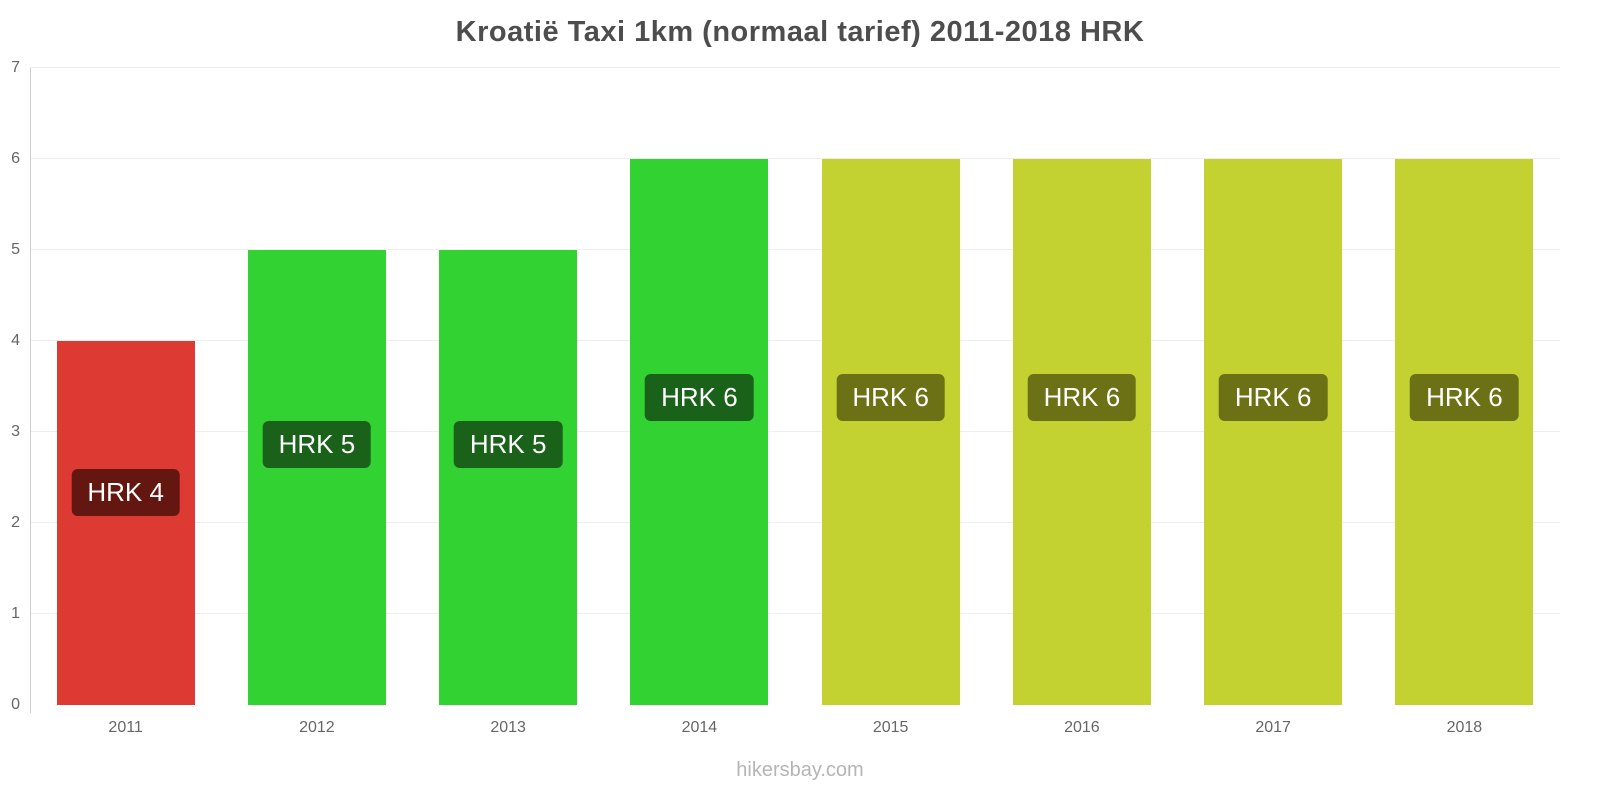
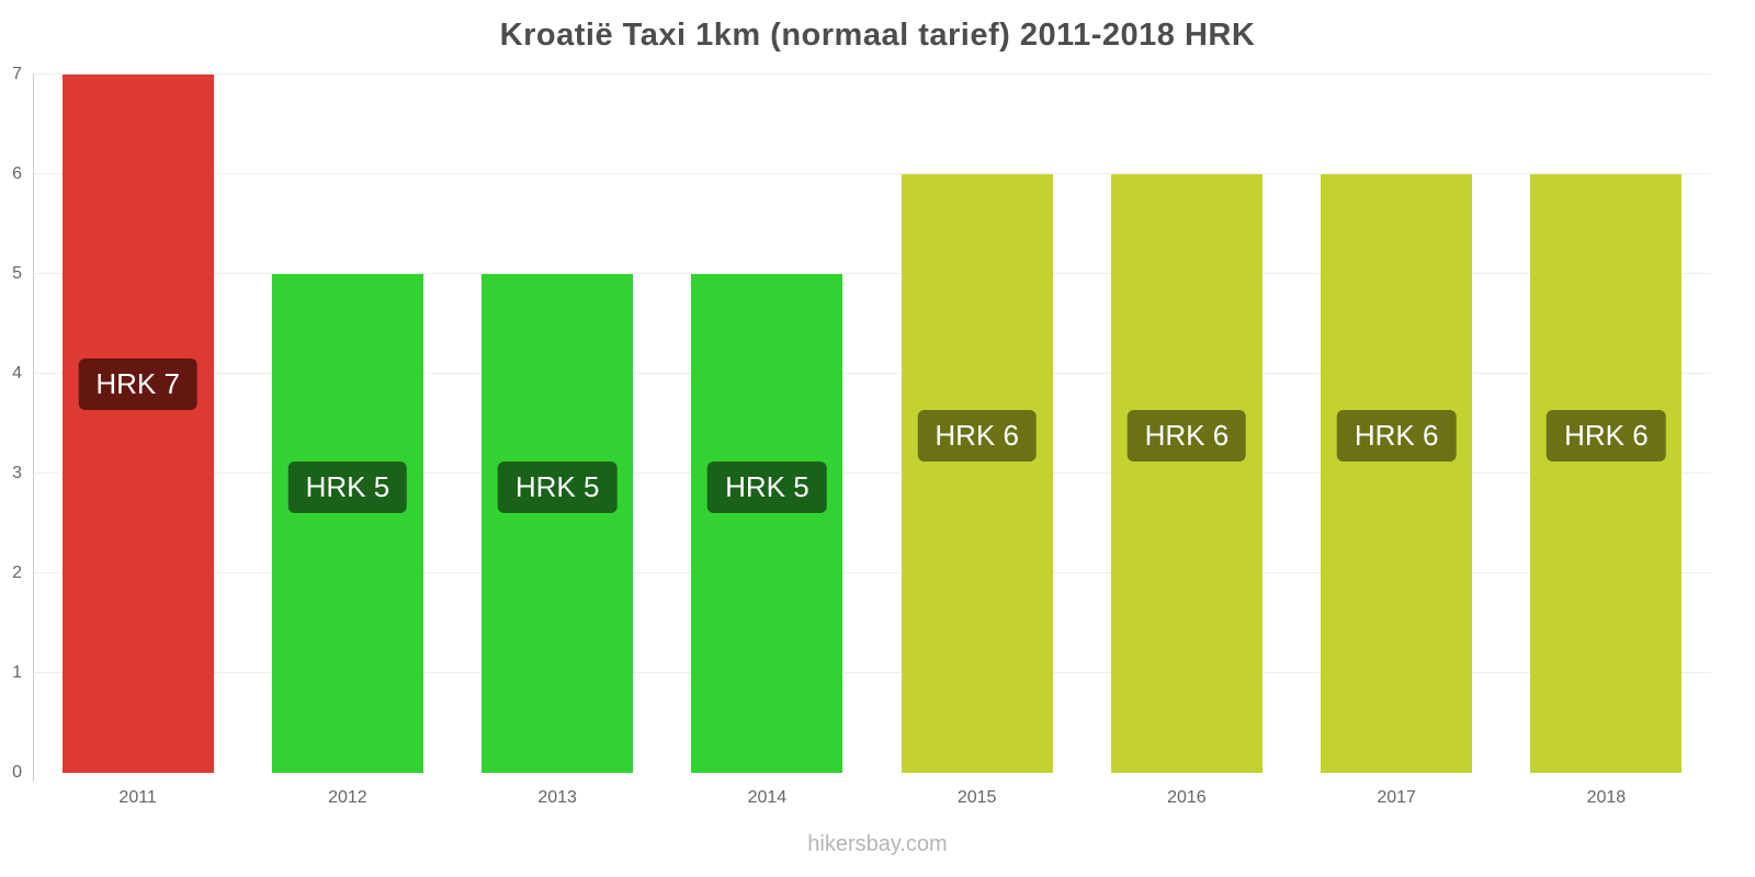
2011: 4 -> 7
2014: 6 -> 5
